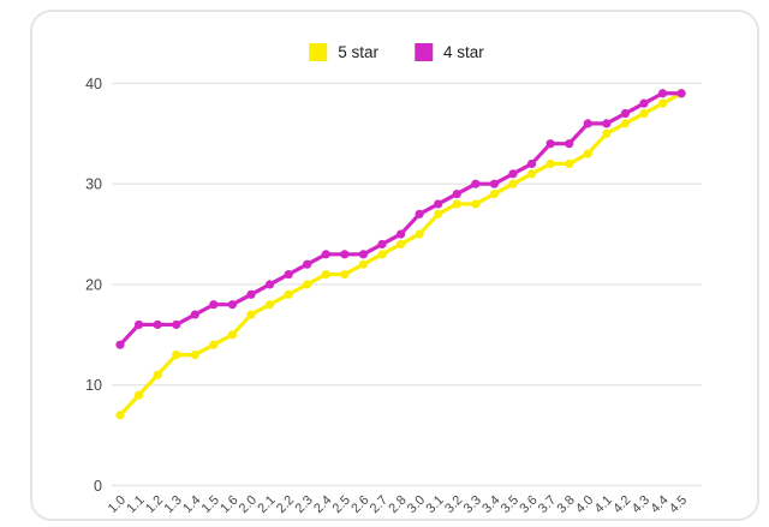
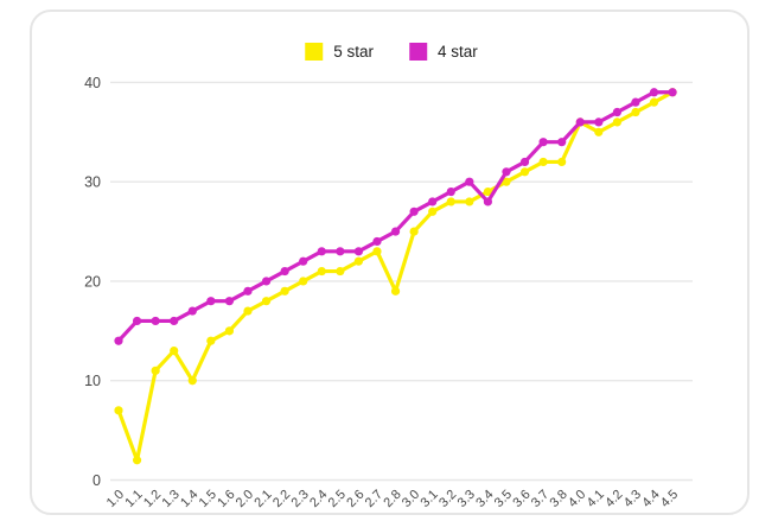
5 star/1.1: 9 -> 2
5 star/1.4: 13 -> 10
5 star/2.8: 24 -> 19
4 star/3.4: 30 -> 28
5 star/4.0: 33 -> 36
